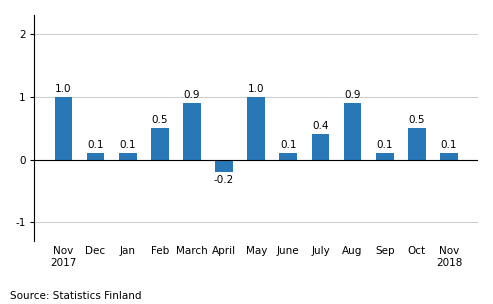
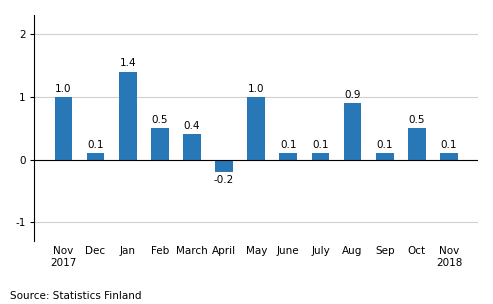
Jan: 0.1 -> 1.4
March: 0.9 -> 0.4
July: 0.4 -> 0.1
